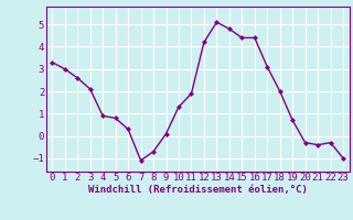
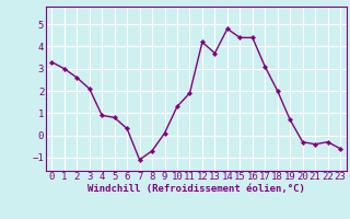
13: 5.1 -> 3.7
23: -1.0 -> -0.6
